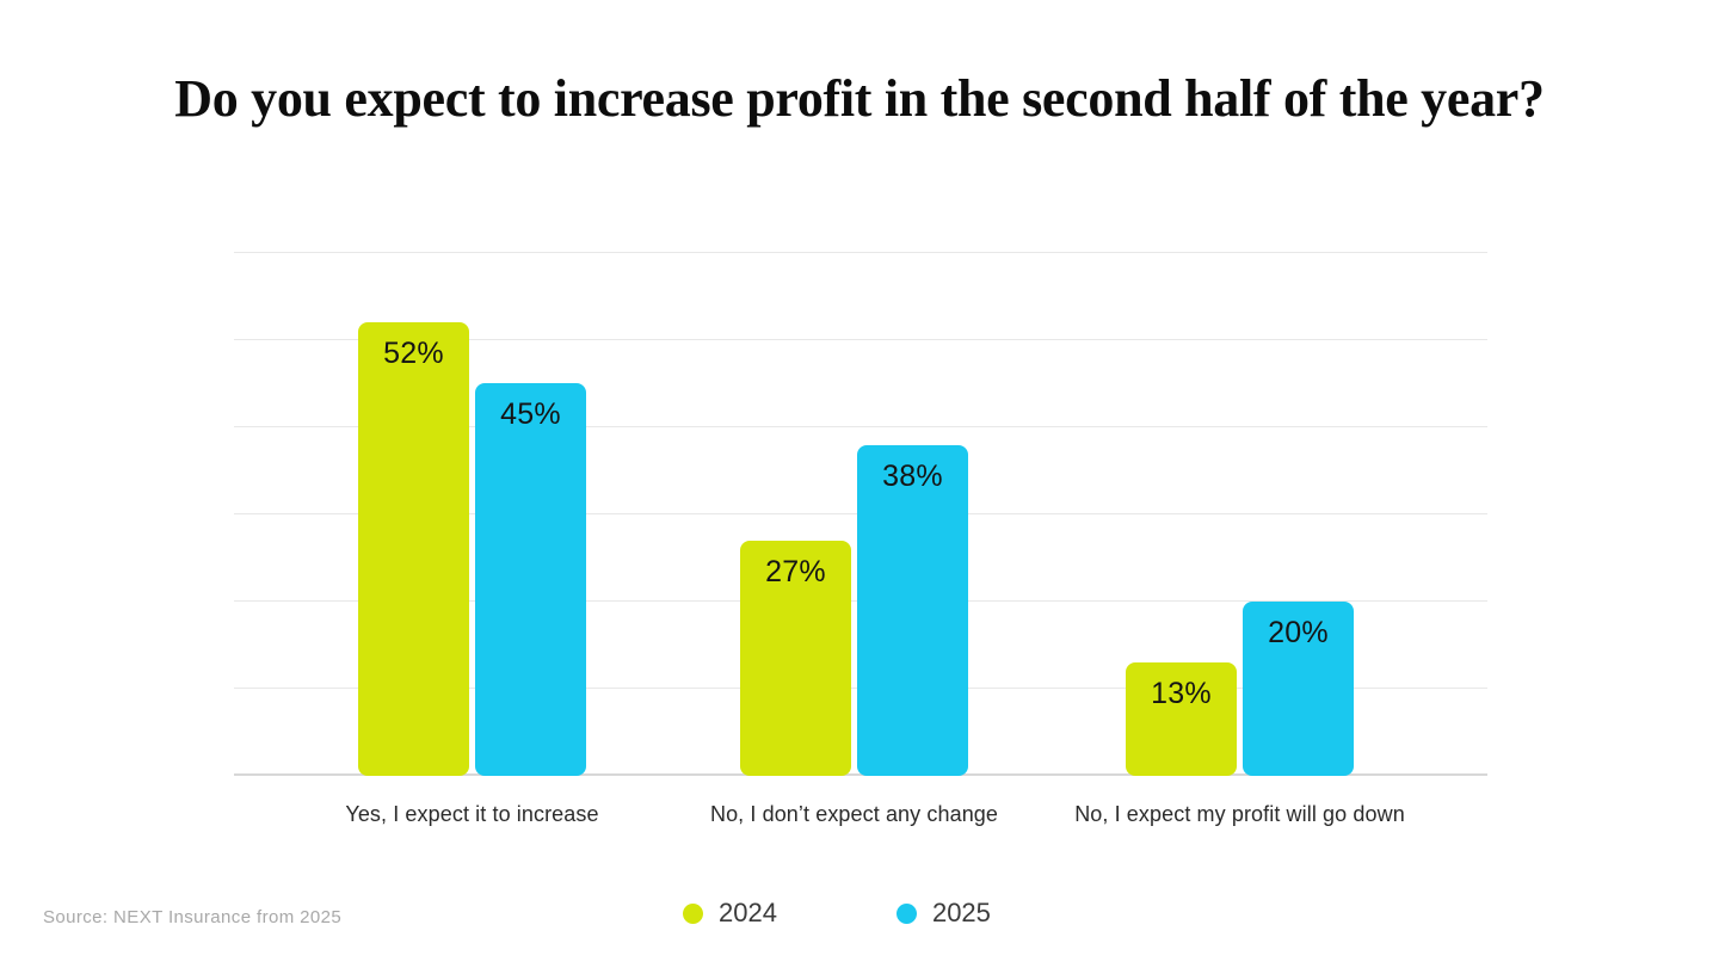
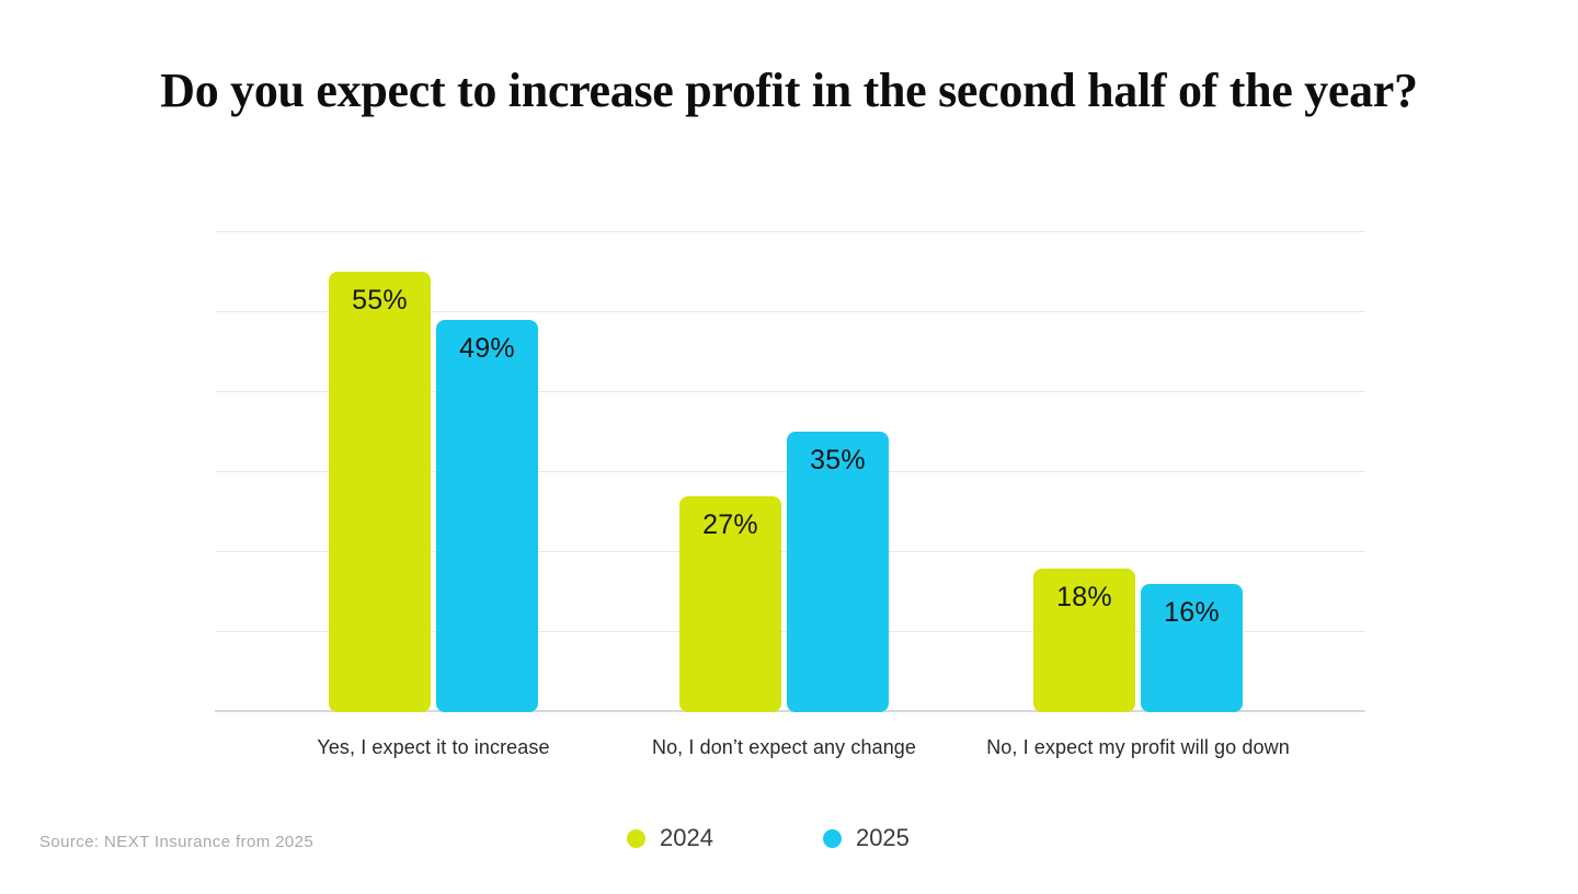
2024/Yes, I expect it to increase: 52% -> 55%
2025/Yes, I expect it to increase: 45% -> 49%
2025/No, I don’t expect any change: 38% -> 35%
2024/No, I expect my profit will go down: 13% -> 18%
2025/No, I expect my profit will go down: 20% -> 16%
